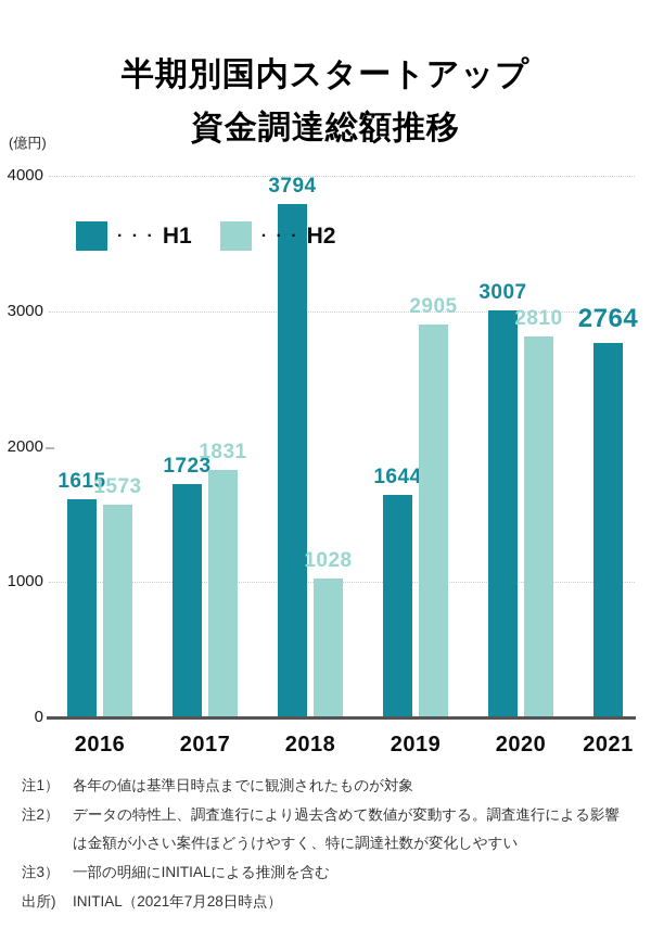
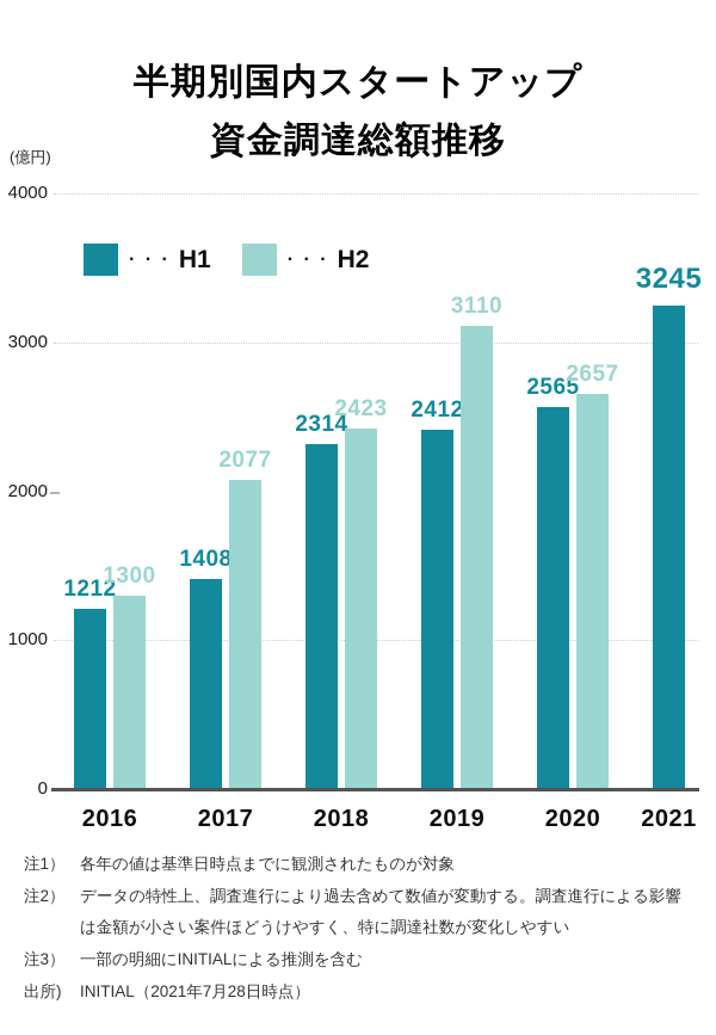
H1/2016: 1615 -> 1212
H2/2016: 1573 -> 1300
H1/2017: 1723 -> 1408
H2/2017: 1831 -> 2077
H1/2018: 3794 -> 2314
H2/2018: 1028 -> 2423
H1/2019: 1644 -> 2412
H2/2019: 2905 -> 3110
H1/2020: 3007 -> 2565
H2/2020: 2810 -> 2657
H1/2021: 2764 -> 3245
